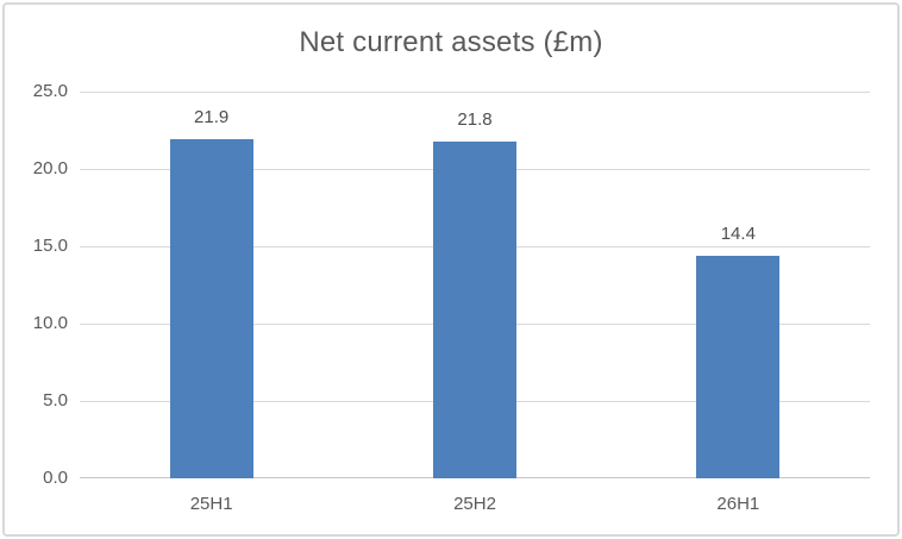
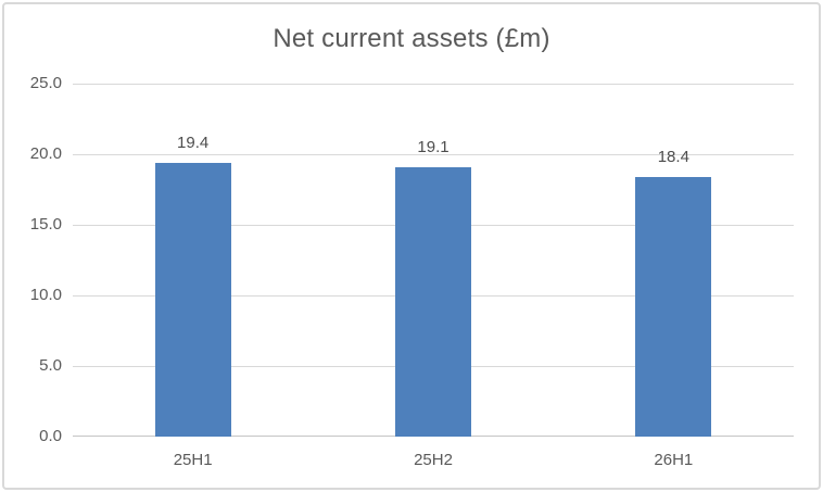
25H1: 21.9 -> 19.4
25H2: 21.8 -> 19.1
26H1: 14.4 -> 18.4
